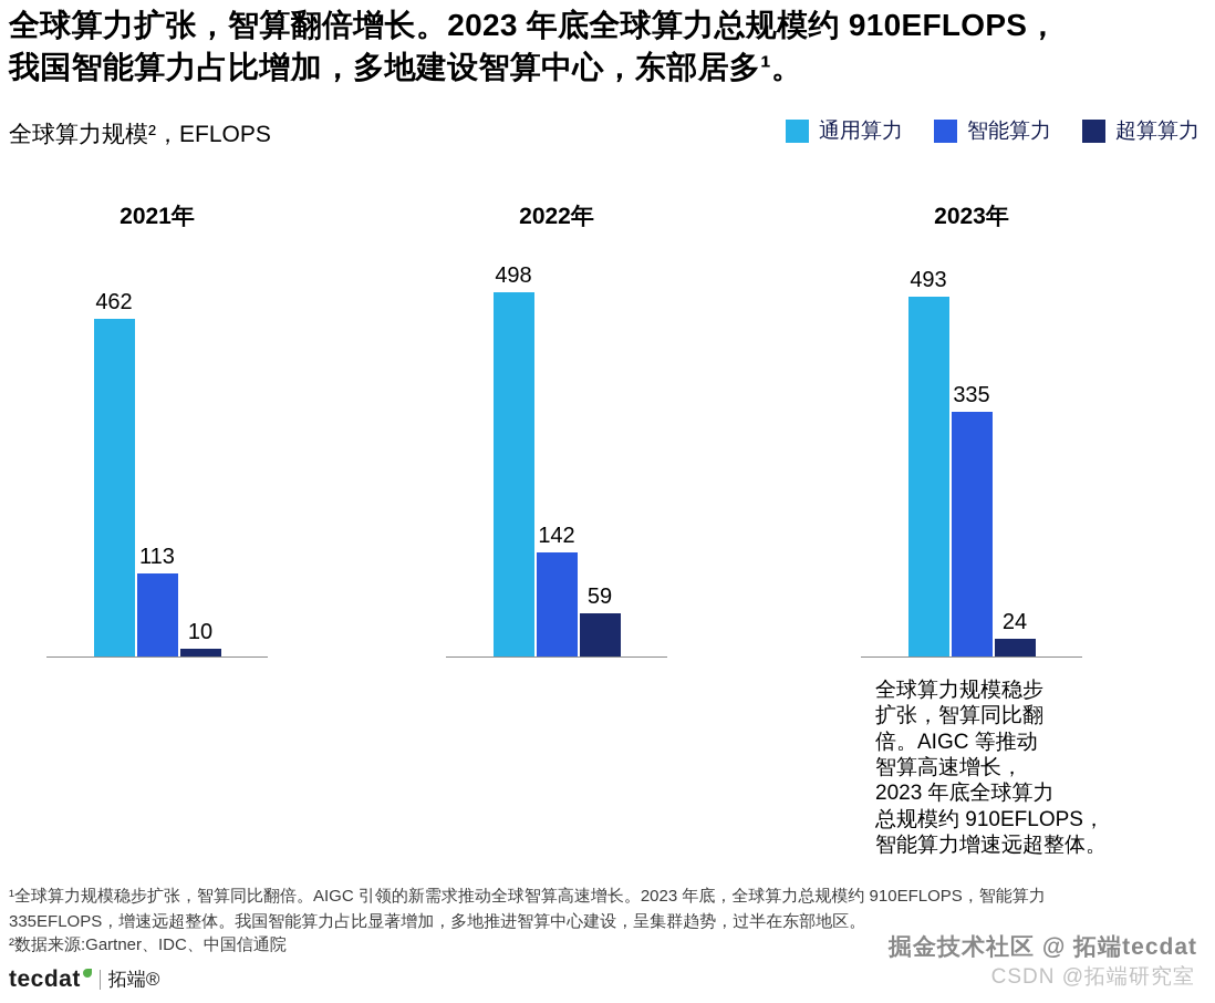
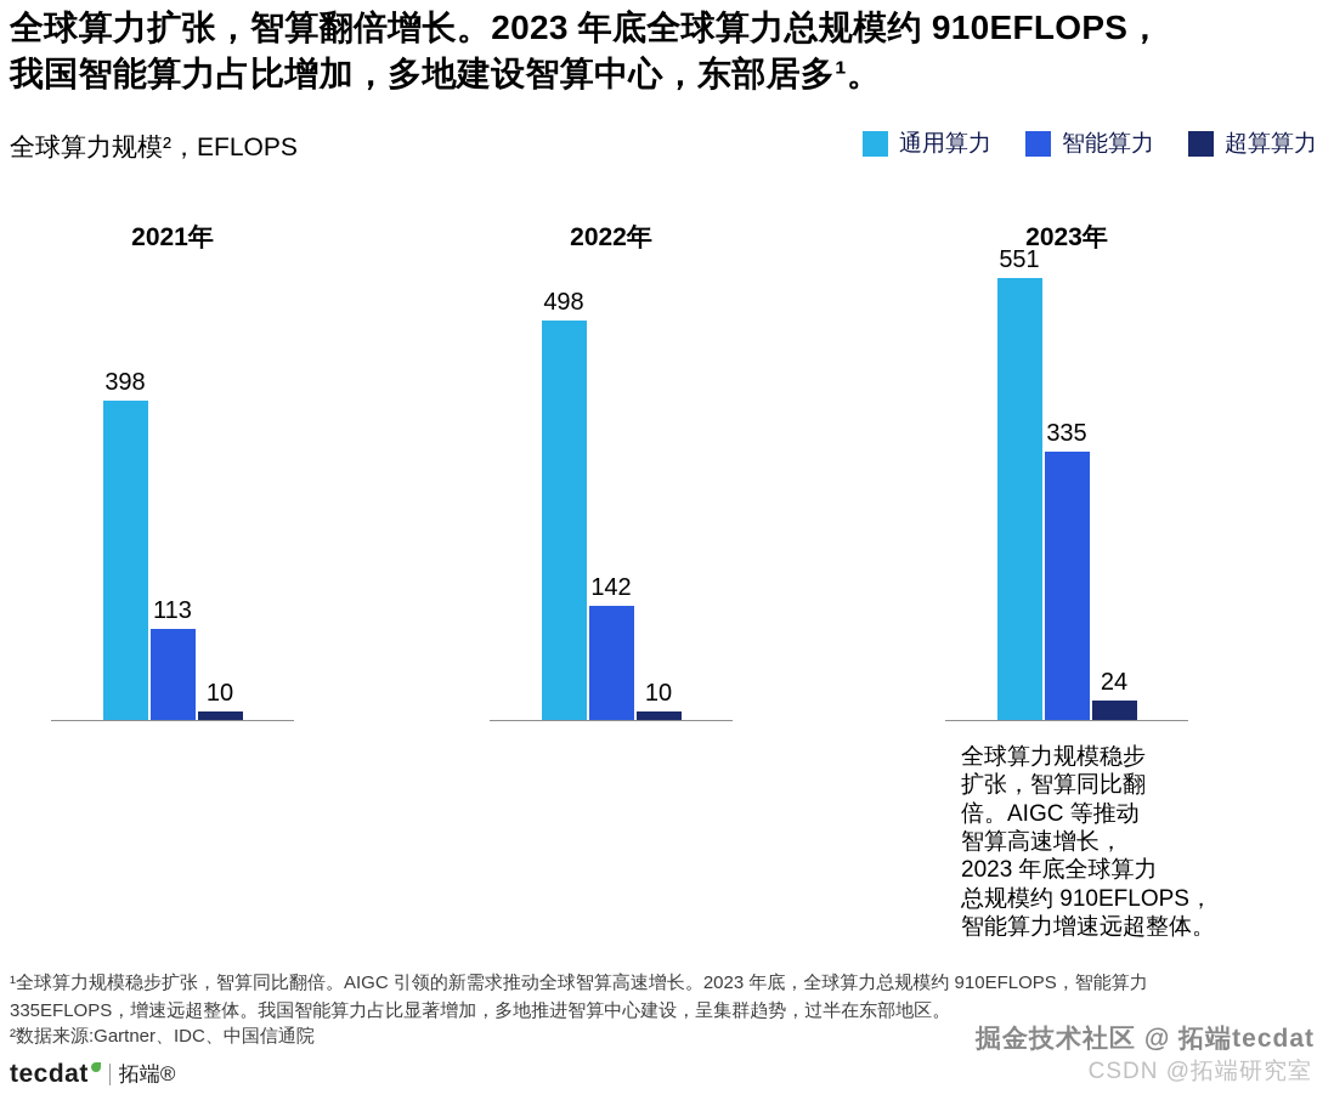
通用算力/2021年: 462 -> 398
超算算力/2022年: 59 -> 10
通用算力/2023年: 493 -> 551
